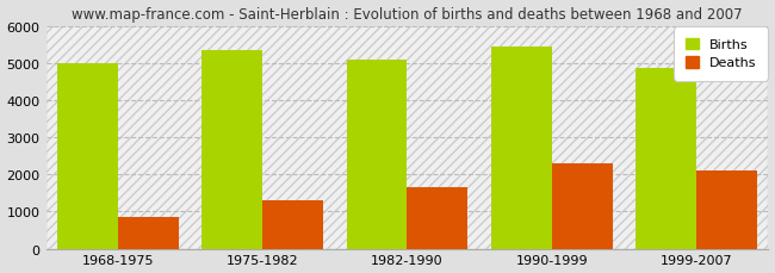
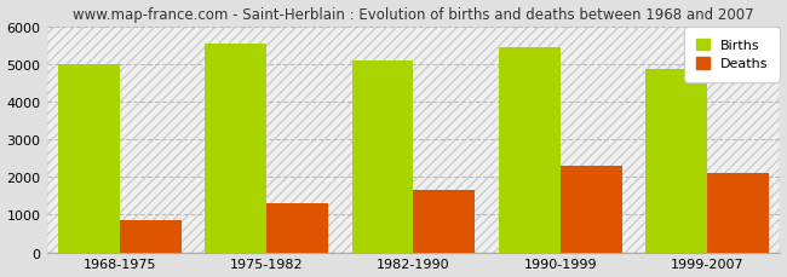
Births/1975-1982: 5330 -> 5550
